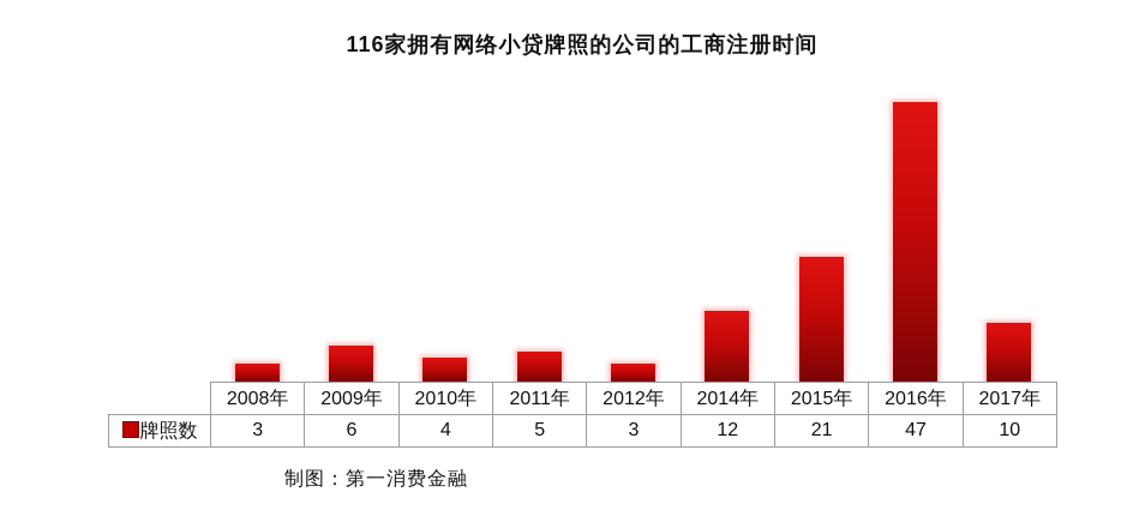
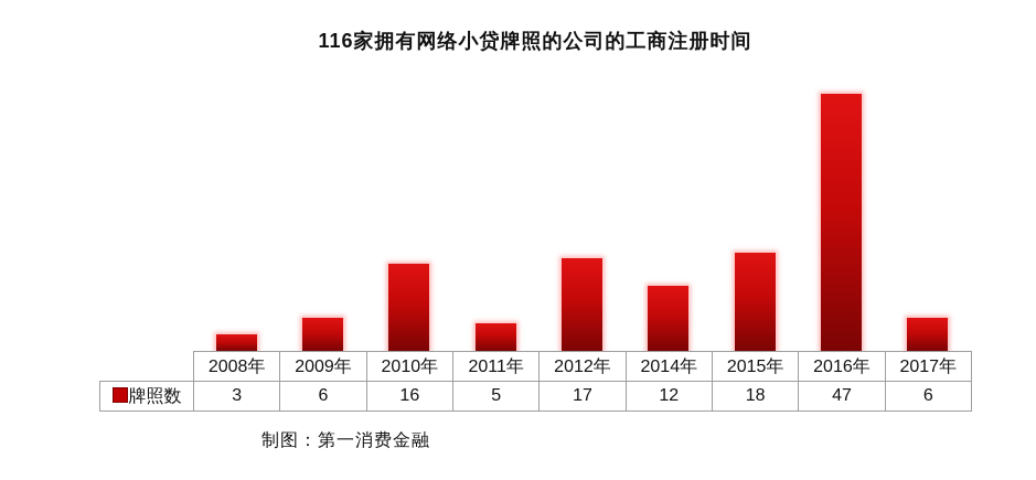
2010年: 4 -> 16
2012年: 3 -> 17
2015年: 21 -> 18
2017年: 10 -> 6
